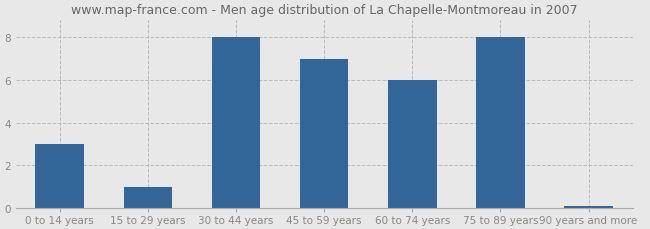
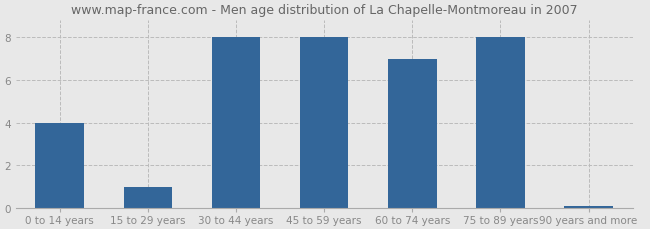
0 to 14 years: 3.00 -> 4.00
45 to 59 years: 7.00 -> 8.00
60 to 74 years: 6.00 -> 7.00
